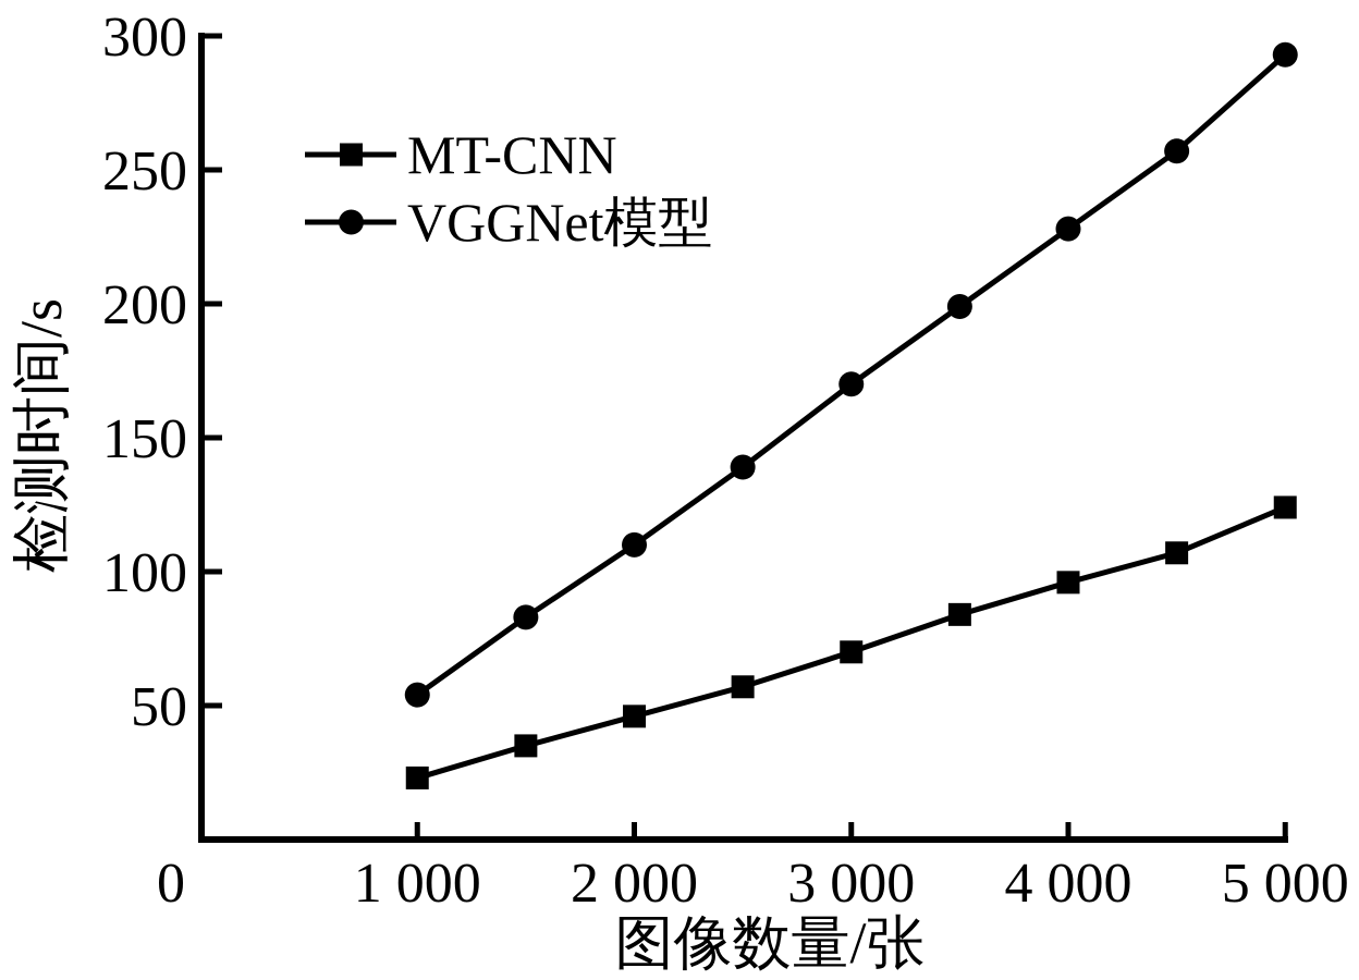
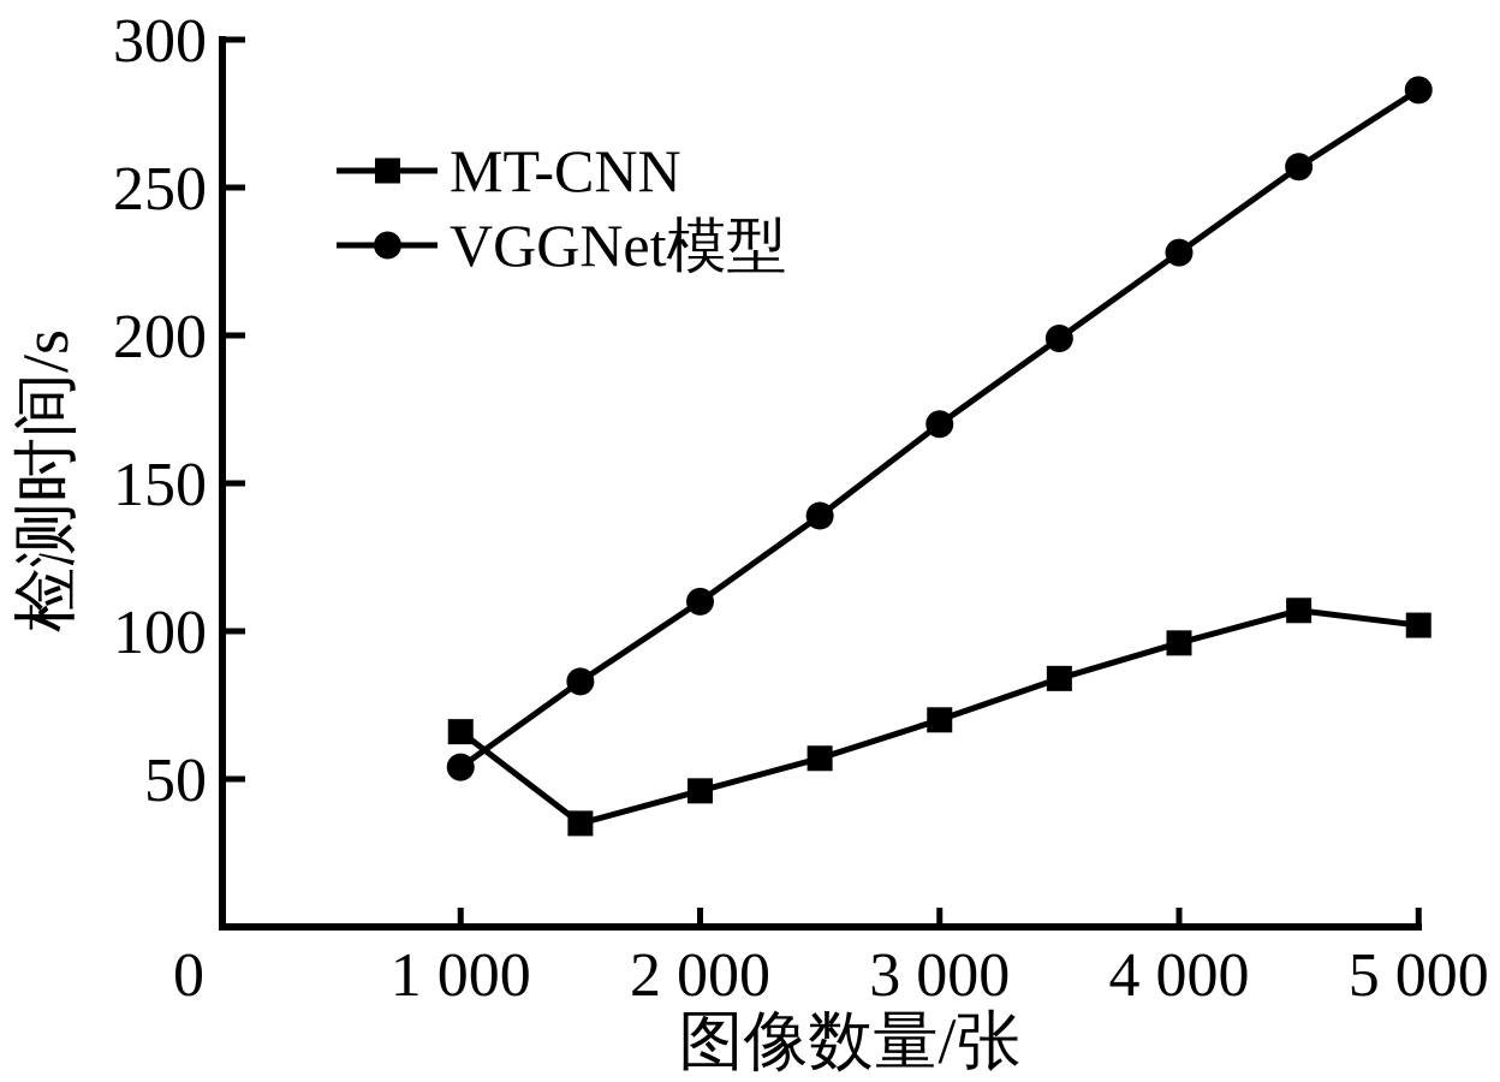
MT-CNN/1000: 23 -> 66
MT-CNN/5000: 124 -> 102
VGGNet模型/5000: 293 -> 283
